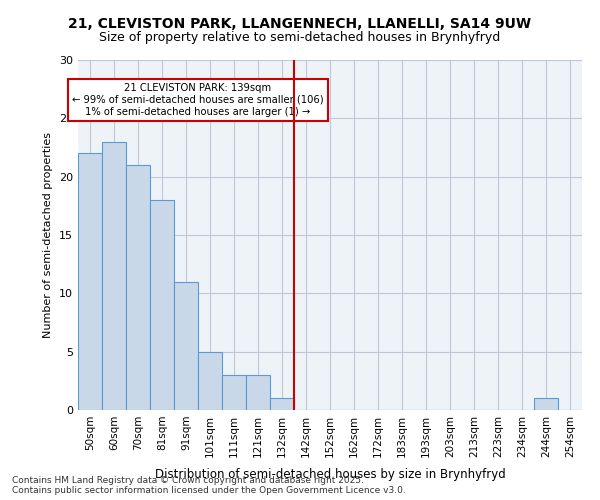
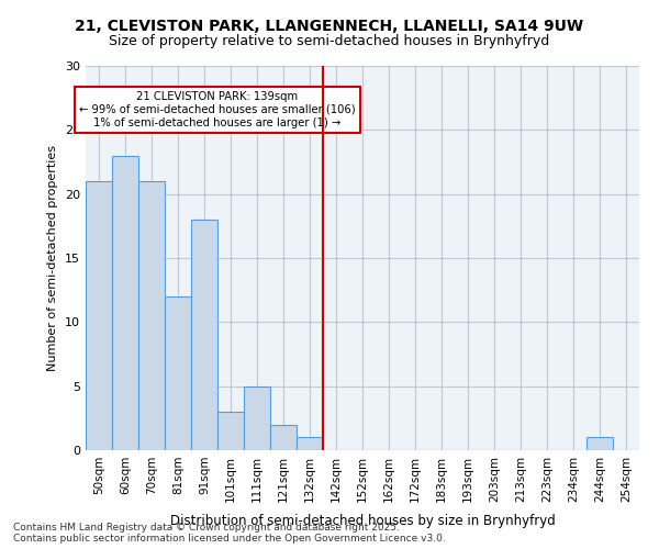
50sqm: 22 -> 21
81sqm: 18 -> 12
91sqm: 11 -> 18
101sqm: 5 -> 3
111sqm: 3 -> 5
121sqm: 3 -> 2
